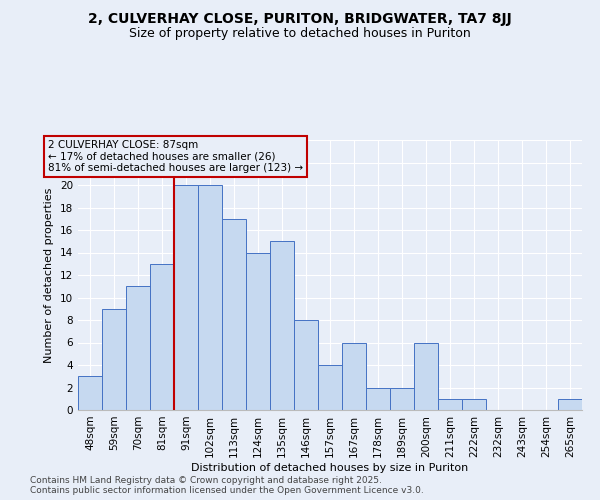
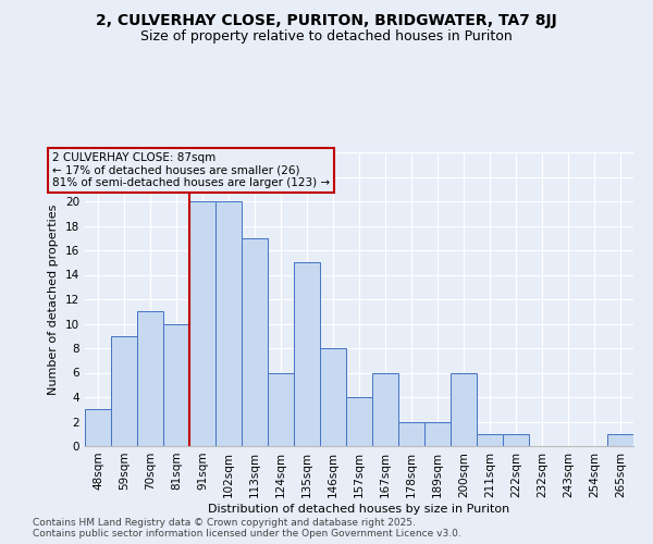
81sqm: 13 -> 10
124sqm: 14 -> 6
